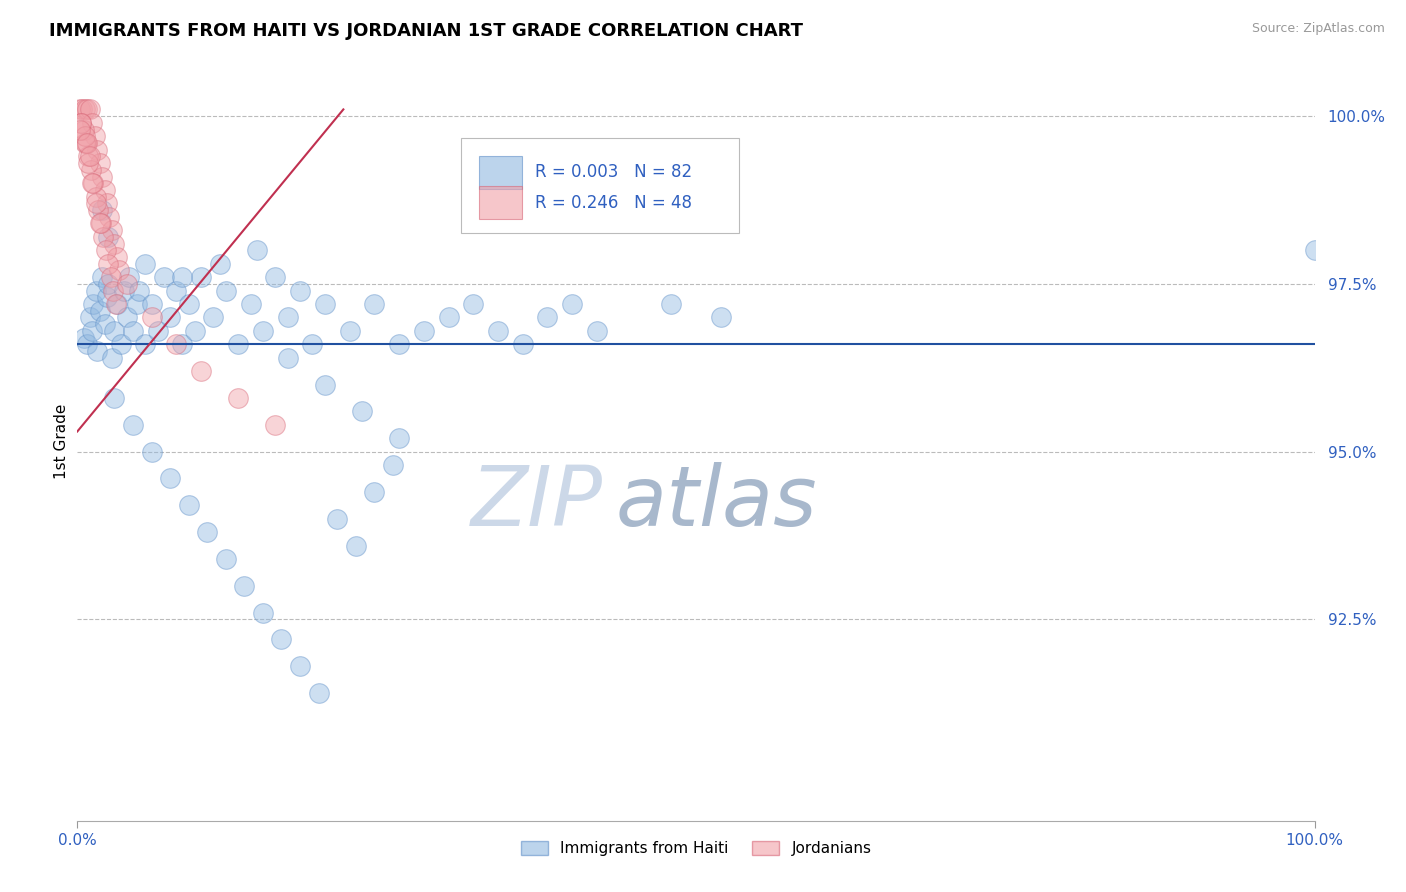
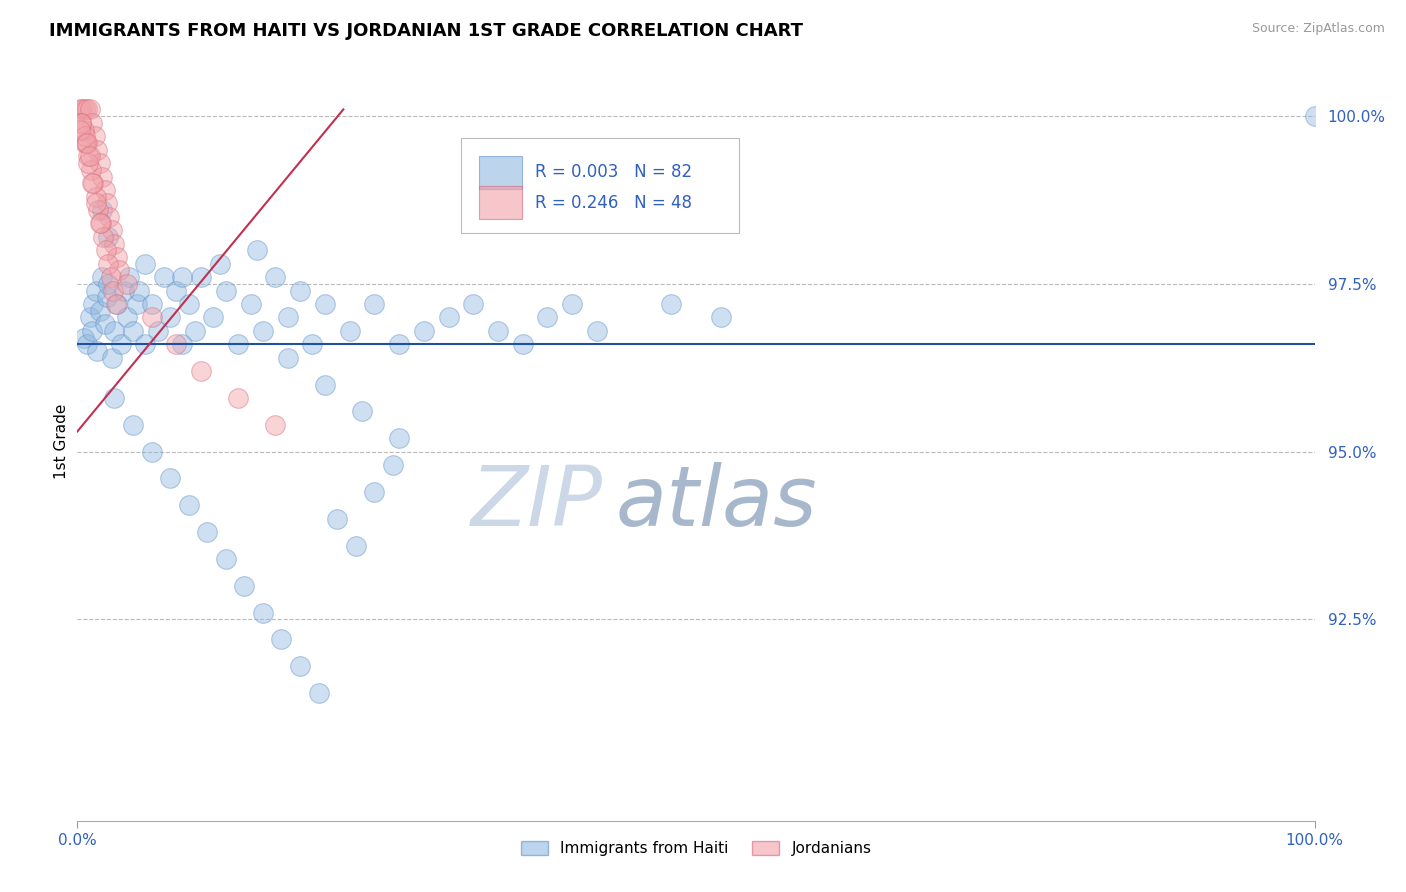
Immigrants from Haiti/100.0%: 98.0% -> 100.0%
